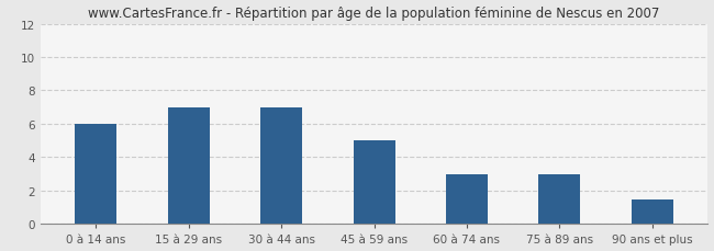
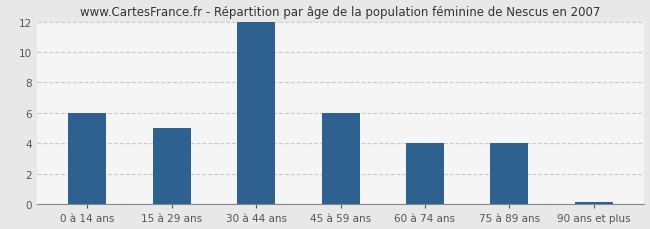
15 à 29 ans: 7.0 -> 5.0
30 à 44 ans: 7.0 -> 12.0
45 à 59 ans: 5.0 -> 6.0
60 à 74 ans: 3.0 -> 4.0
75 à 89 ans: 3.0 -> 4.0
90 ans et plus: 1.5 -> 0.1
